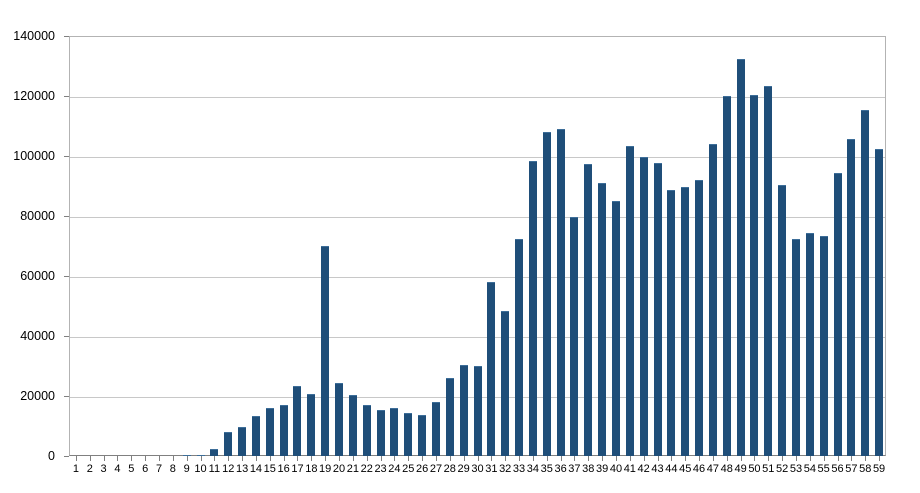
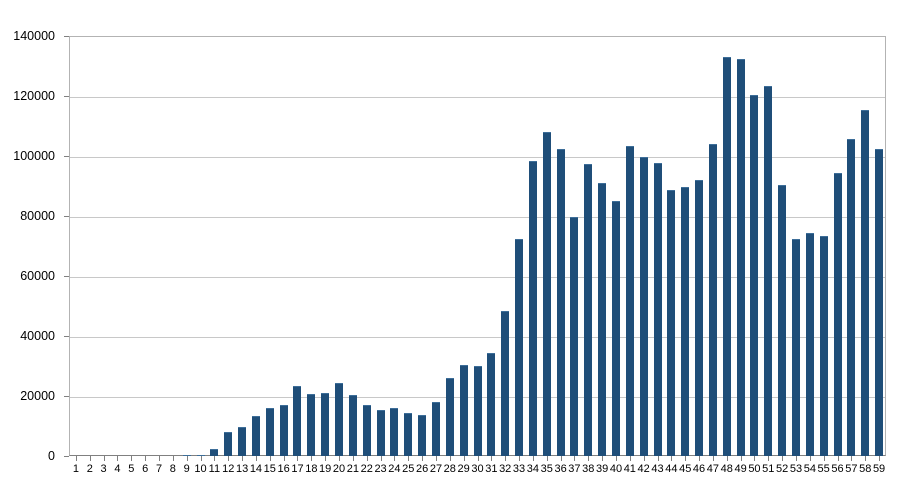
19: 70000 -> 21000
31: 58000 -> 34000
36: 109000 -> 102000
48: 120000 -> 133000
